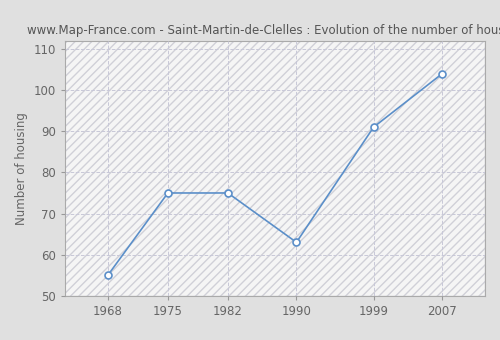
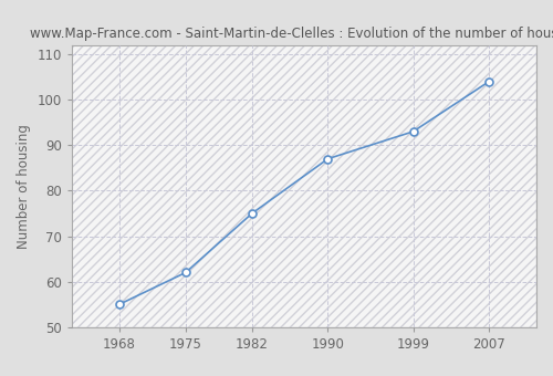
1975: 75 -> 62
1990: 63 -> 87
1999: 91 -> 93
